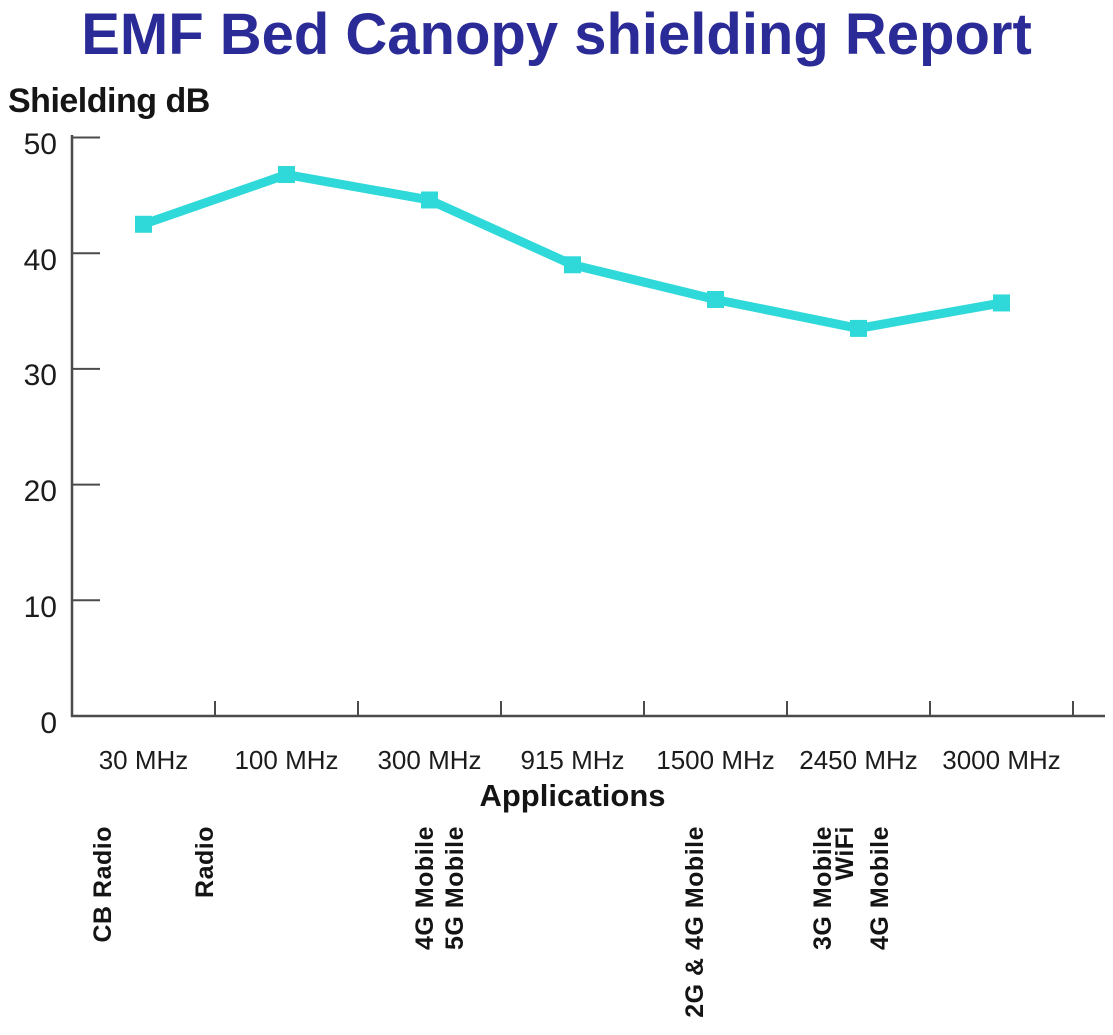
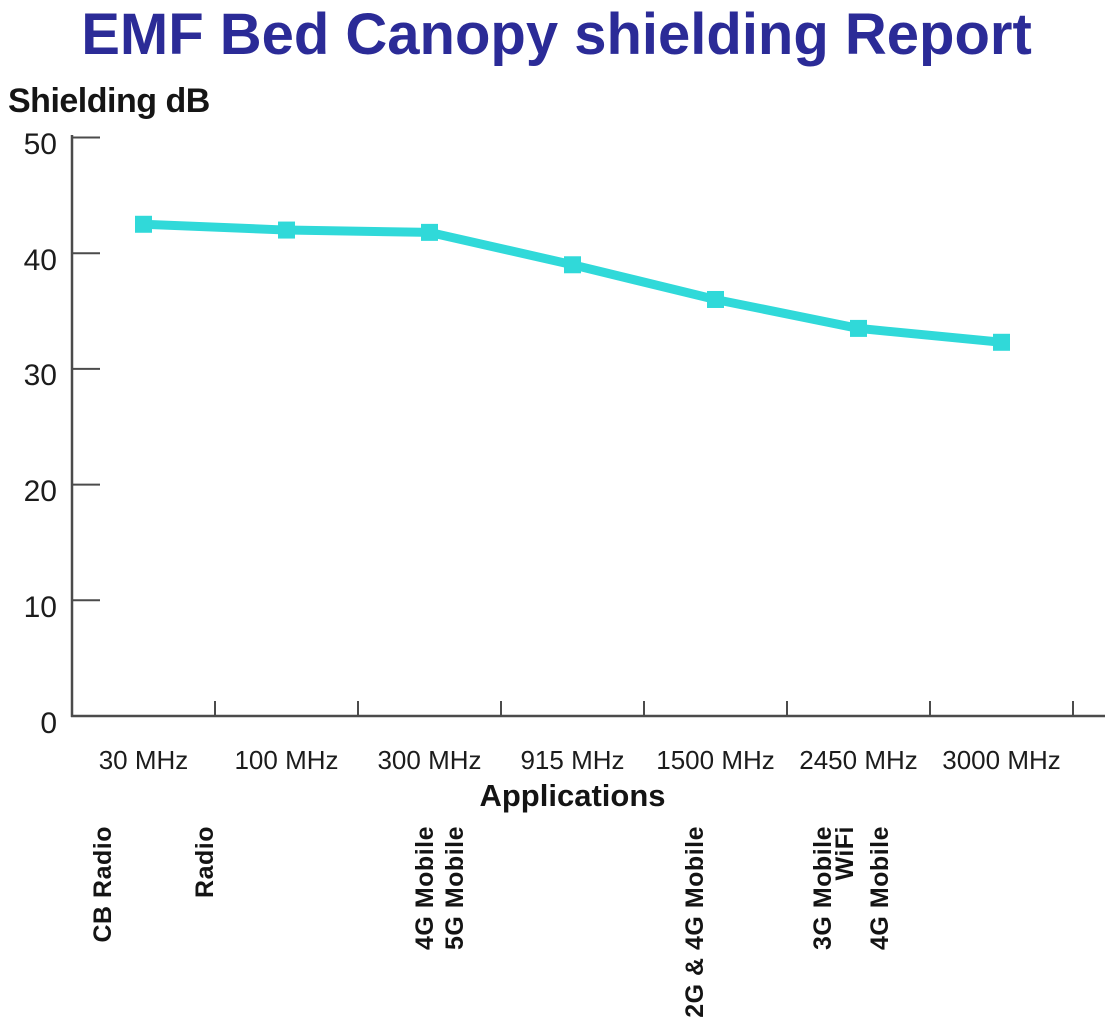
100 MHz: 46.8 -> 42.0
300 MHz: 44.6 -> 41.8
3000 MHz: 35.7 -> 32.3
